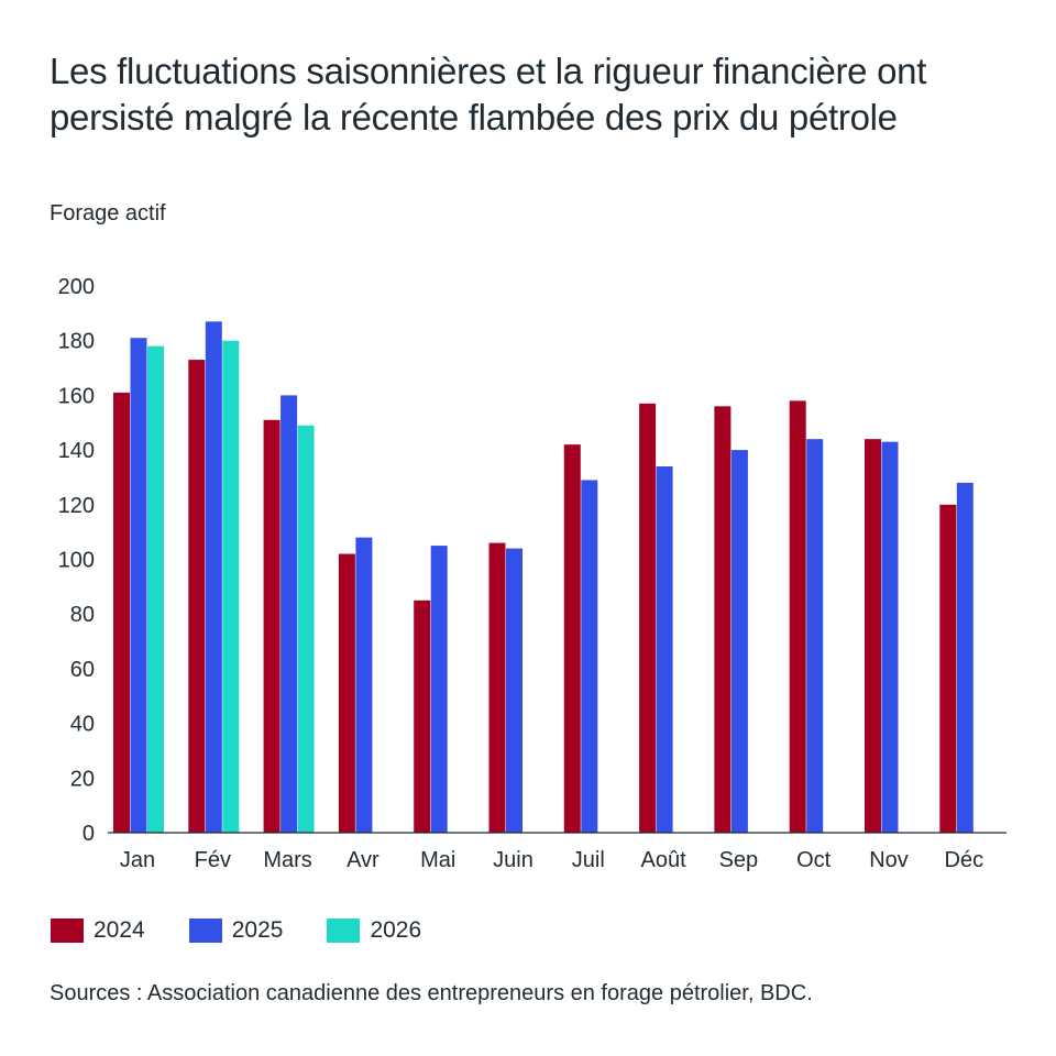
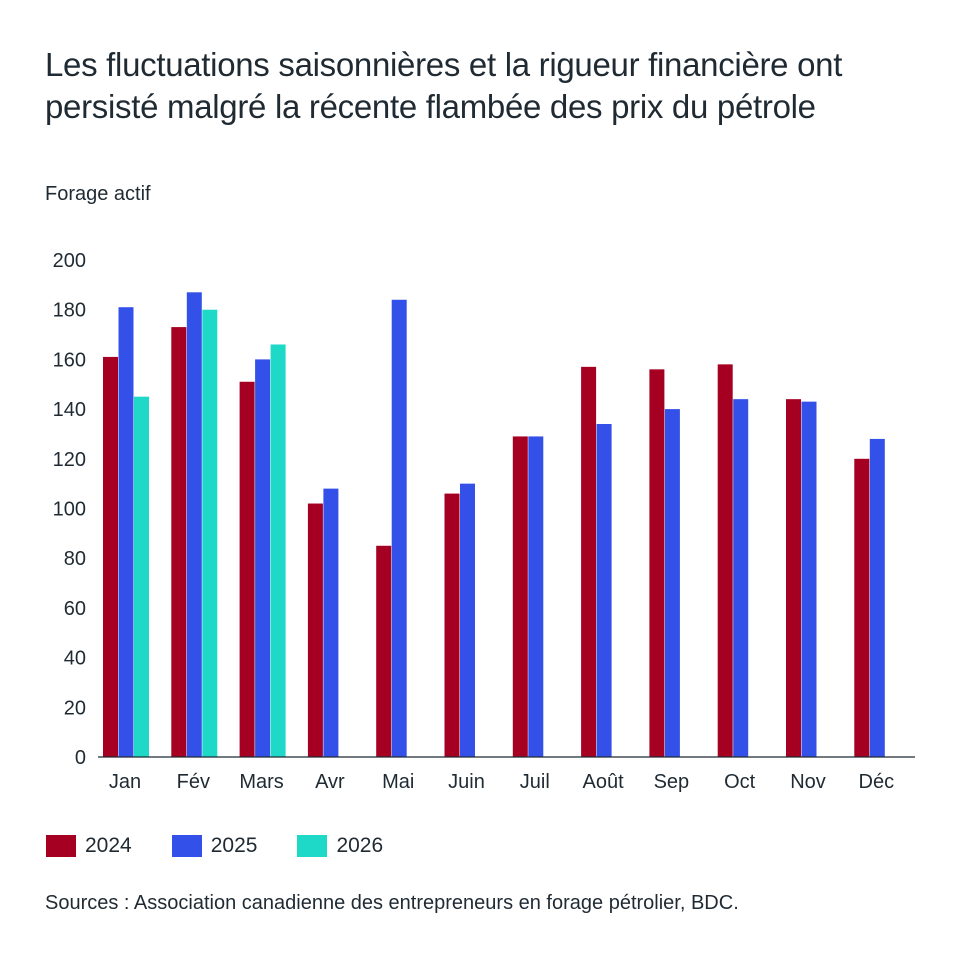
2026/Jan: 178 -> 145
2026/Mars: 149 -> 166
2025/Mai: 105 -> 184
2025/Juin: 104 -> 110
2024/Juil: 142 -> 129
